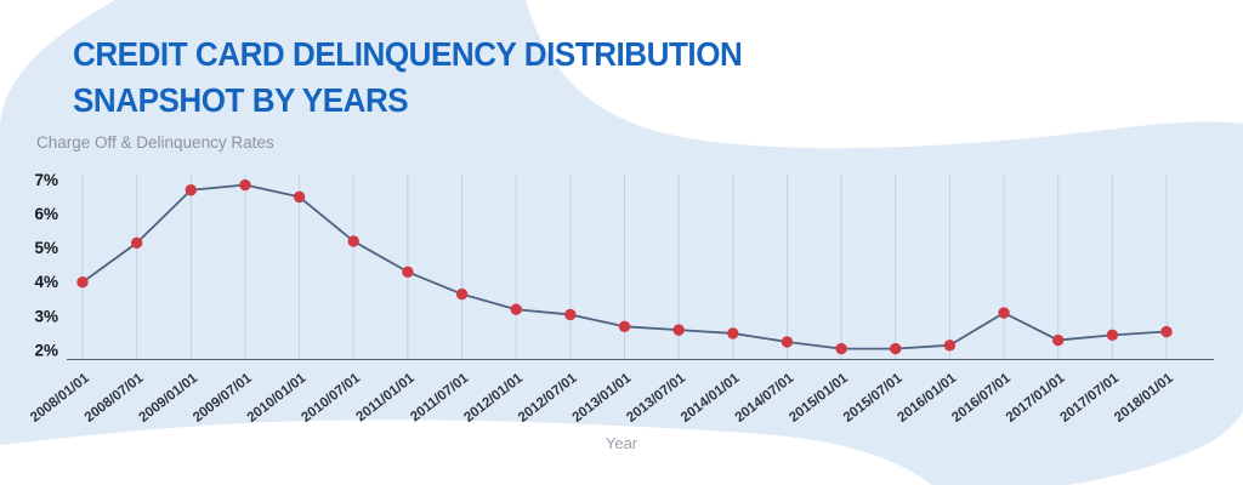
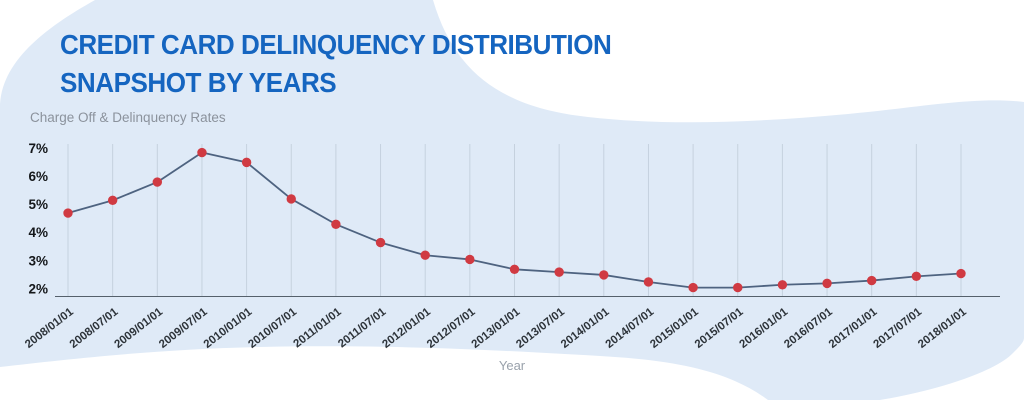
2008/01/01: 4.0% -> 4.7%
2009/01/01: 6.7% -> 5.8%
2016/07/01: 3.1% -> 2.2%
